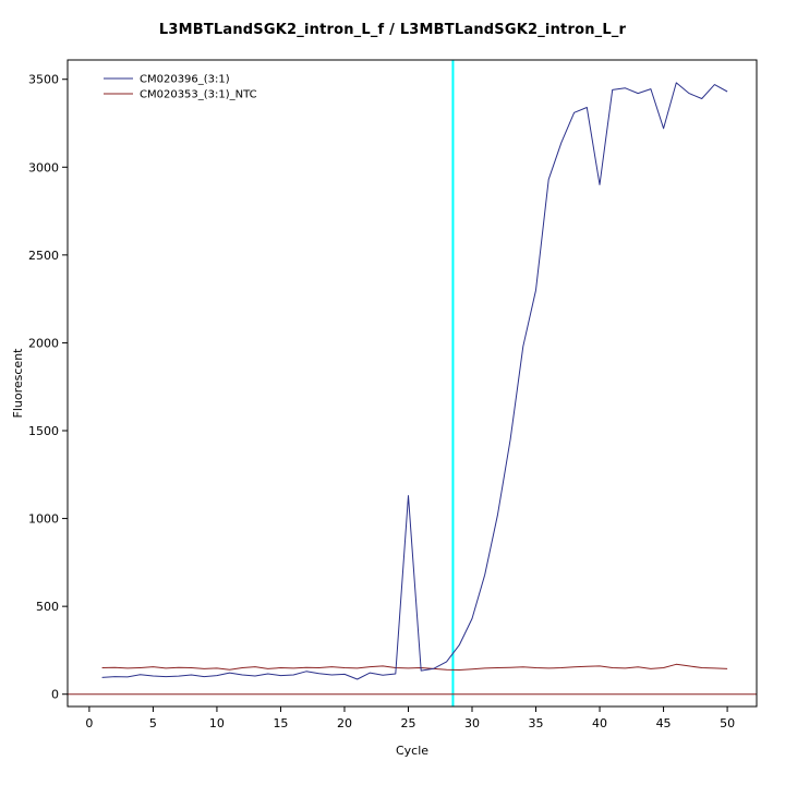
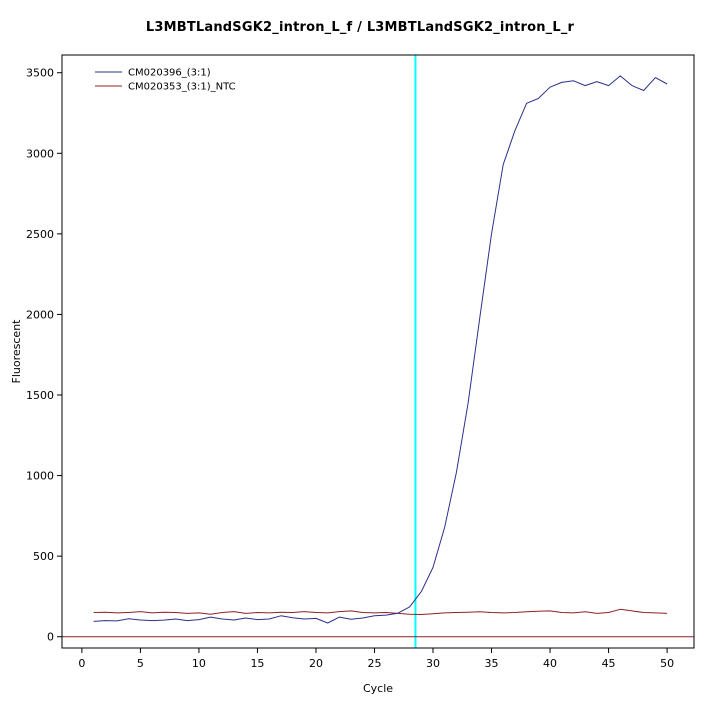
CM020396_(3:1)/25: 1130 -> 130
CM020396_(3:1)/35: 2300 -> 2500
CM020396_(3:1)/40: 2900 -> 3410
CM020396_(3:1)/45: 3220 -> 3420
